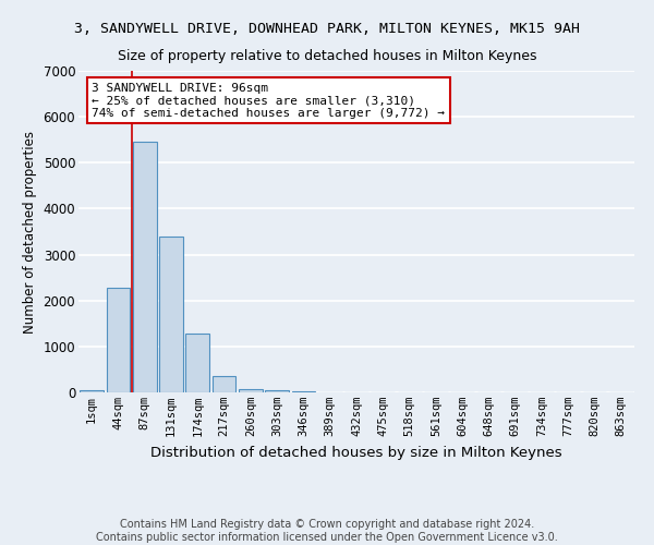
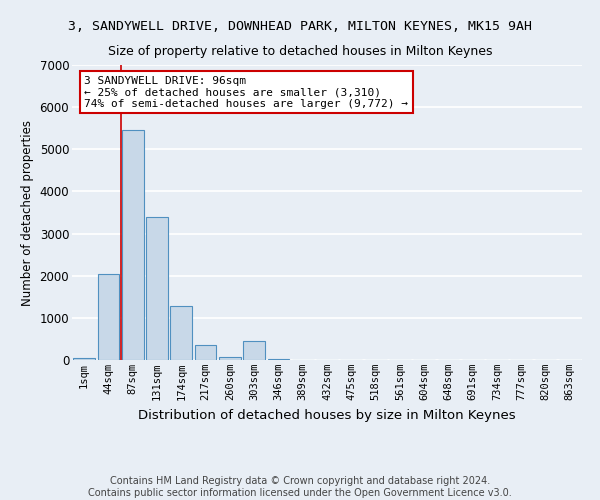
44sqm: 2270 -> 2050
303sqm: 50 -> 450
